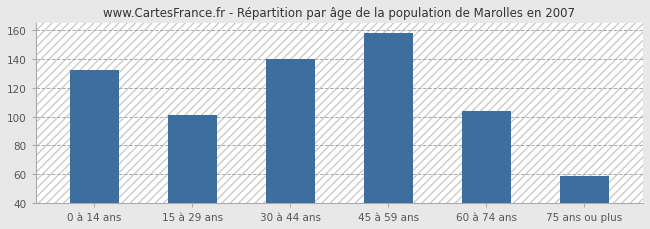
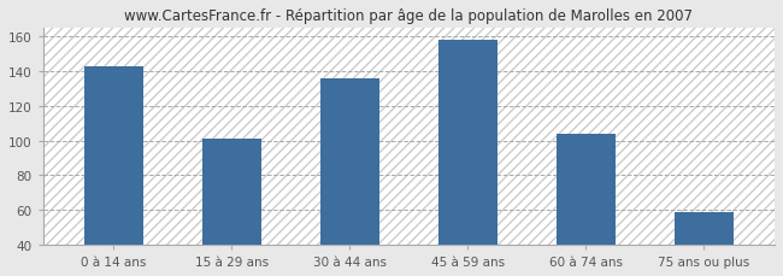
0 à 14 ans: 132 -> 143
30 à 44 ans: 140 -> 136
